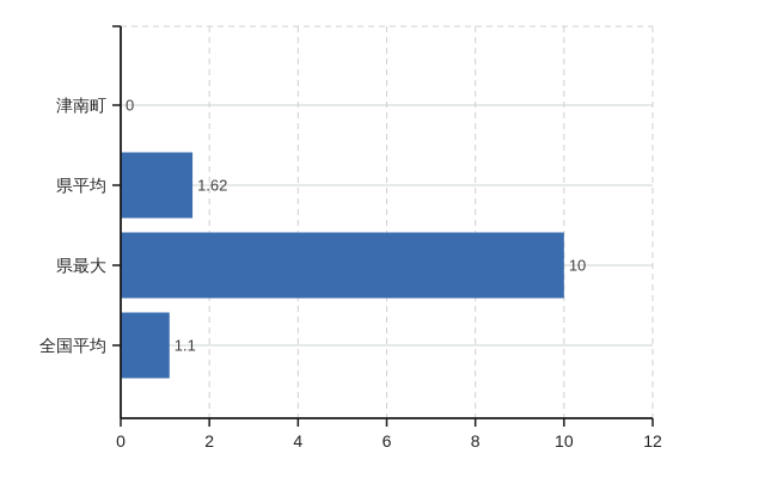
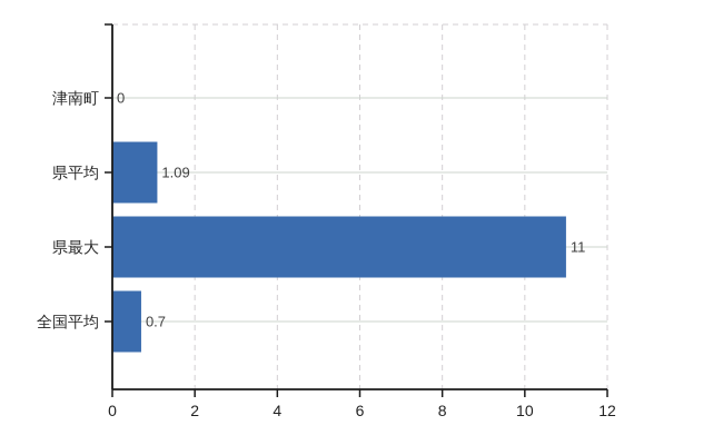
県平均: 1.62 -> 1.09
県最大: 10 -> 11
全国平均: 1.1 -> 0.7
